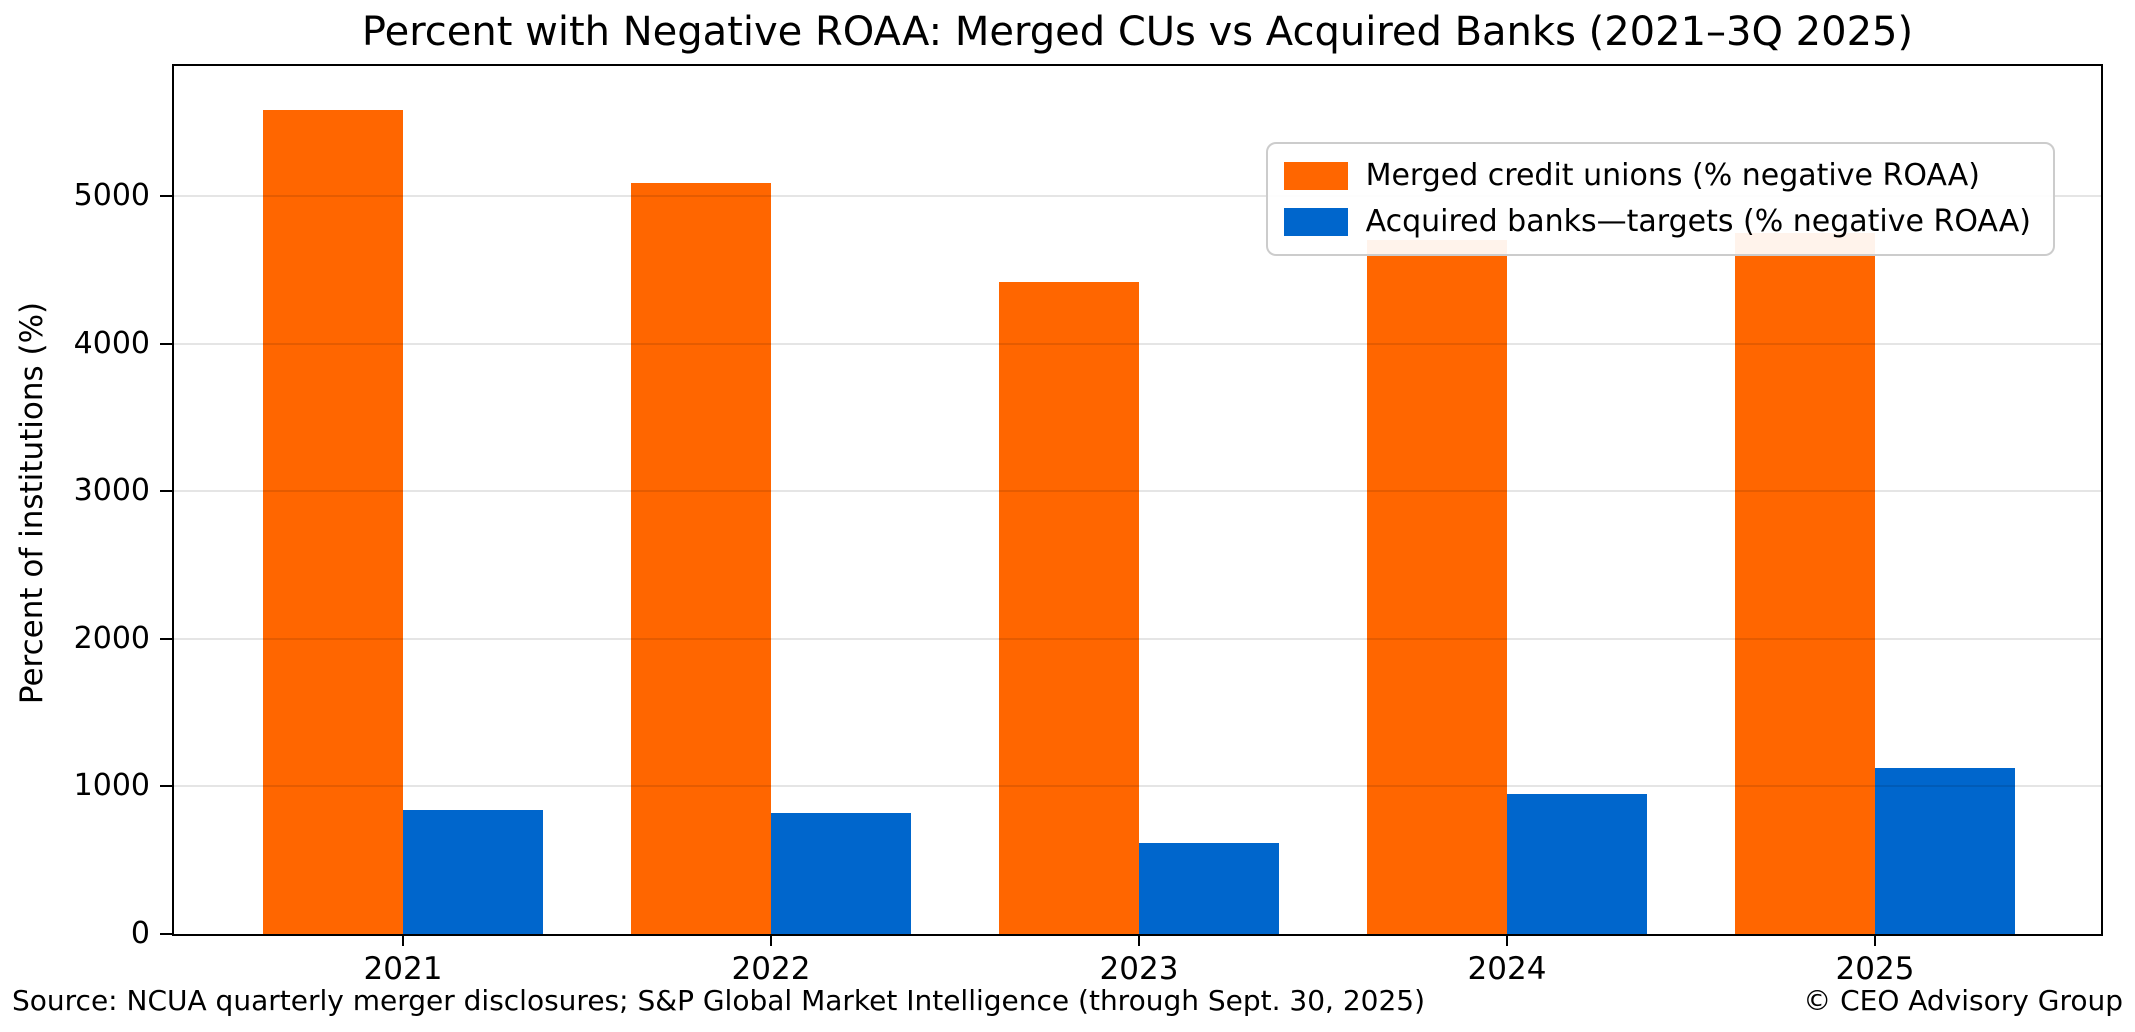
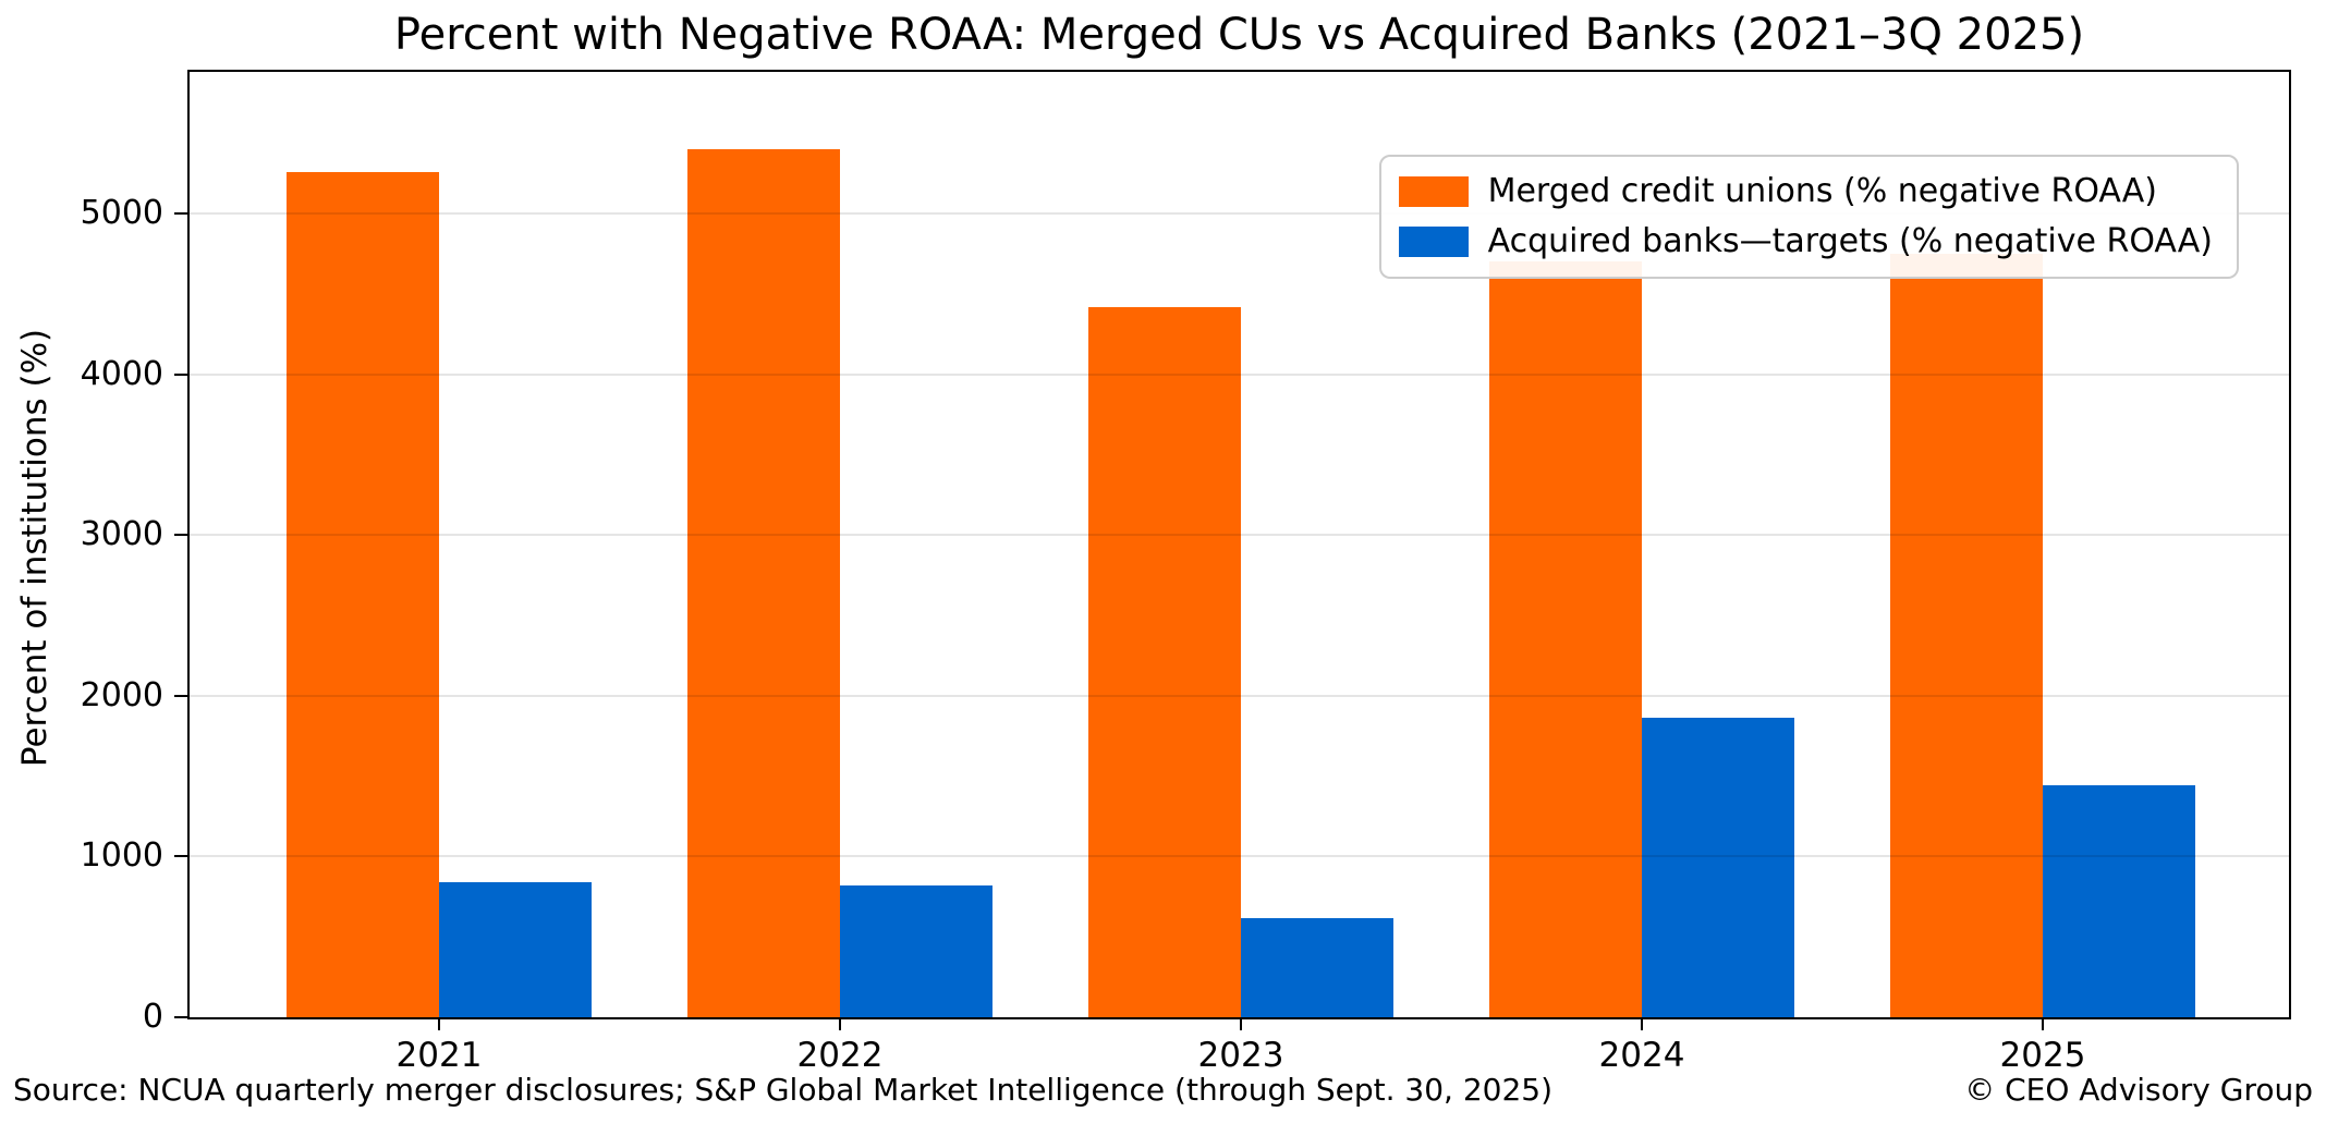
Merged credit unions (% negative ROAA)/2021: 5580 -> 5260
Merged credit unions (% negative ROAA)/2022: 5090 -> 5400
Acquired banks—targets (% negative ROAA)/2024: 940 -> 1860
Acquired banks—targets (% negative ROAA)/2025: 1120 -> 1440
